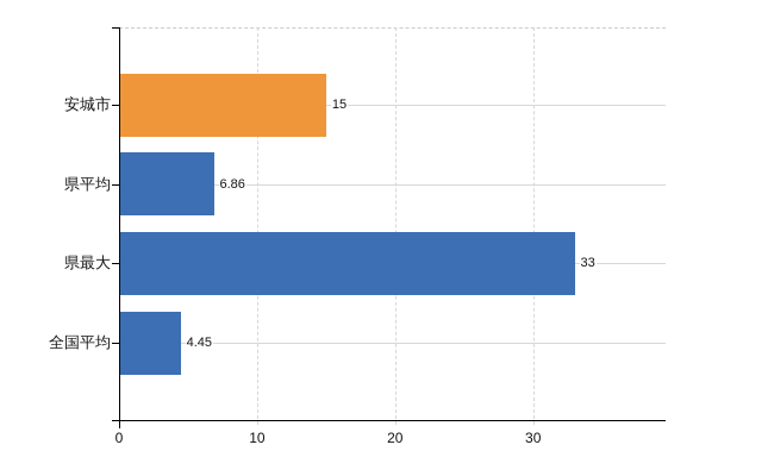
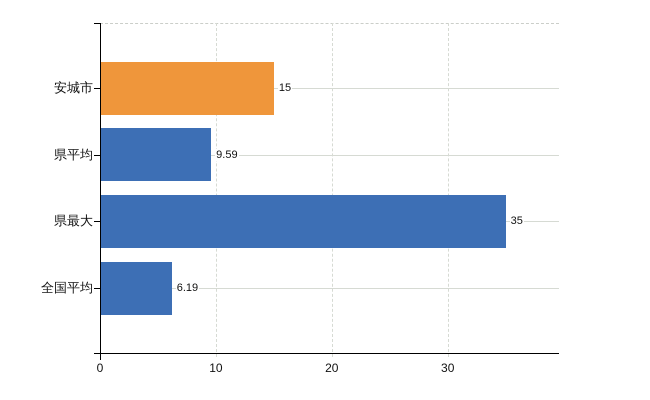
県平均: 6.86 -> 9.59
県最大: 33 -> 35
全国平均: 4.45 -> 6.19
